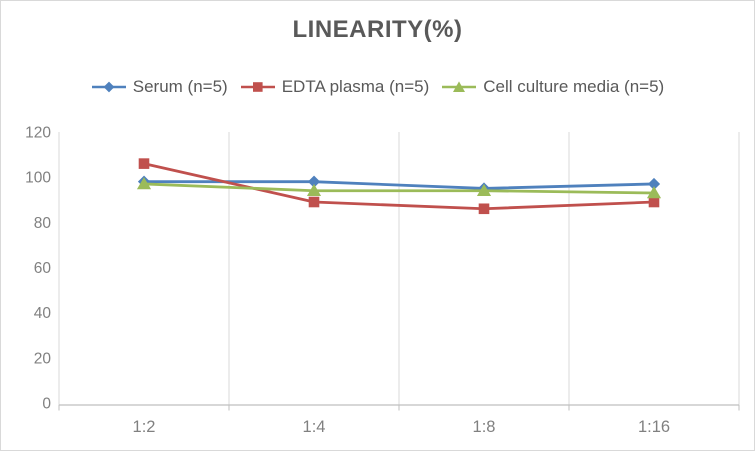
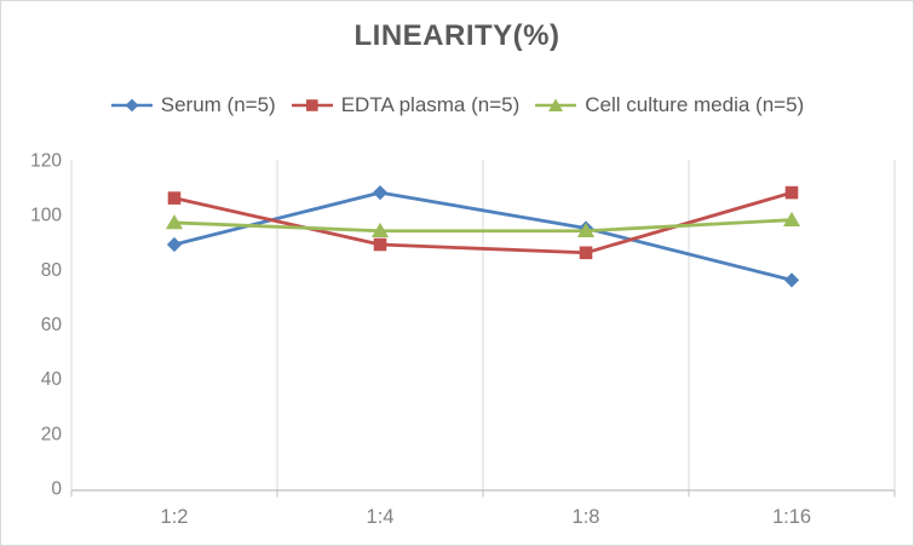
Serum (n=5)/1:2: 98 -> 89
Serum (n=5)/1:4: 98 -> 108
Serum (n=5)/1:16: 97 -> 76
EDTA plasma (n=5)/1:16: 89 -> 108
Cell culture media (n=5)/1:16: 93 -> 98
